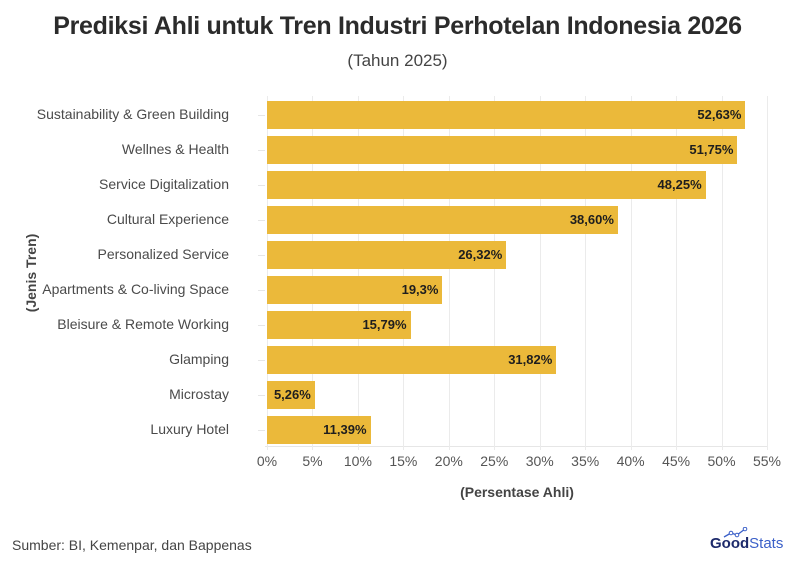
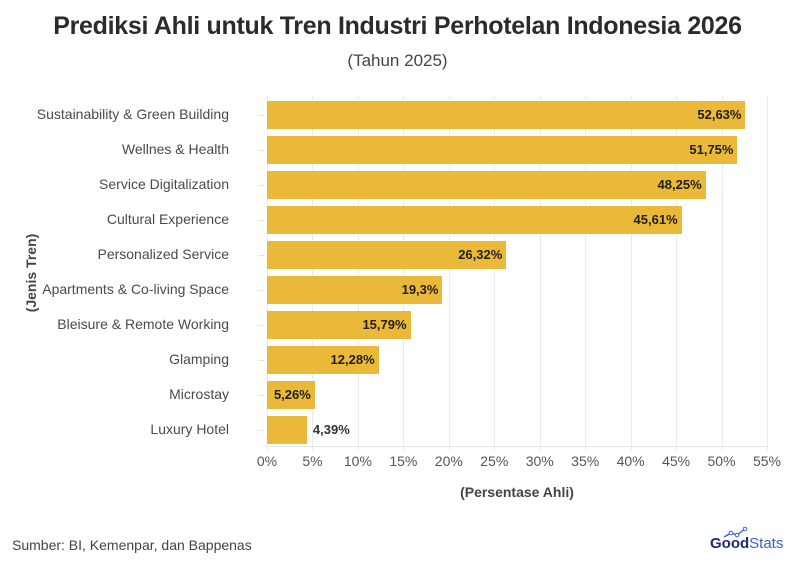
Cultural Experience: 38,60% -> 45,61%
Glamping: 31,82% -> 12,28%
Luxury Hotel: 11,39% -> 4,39%
